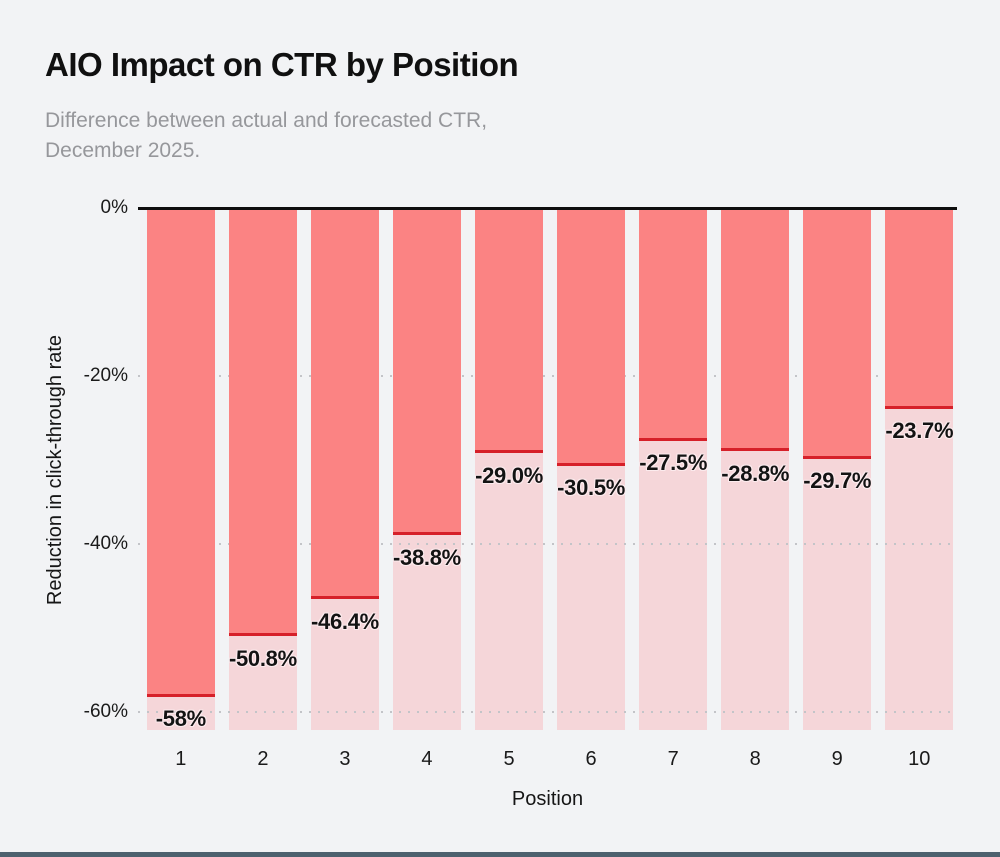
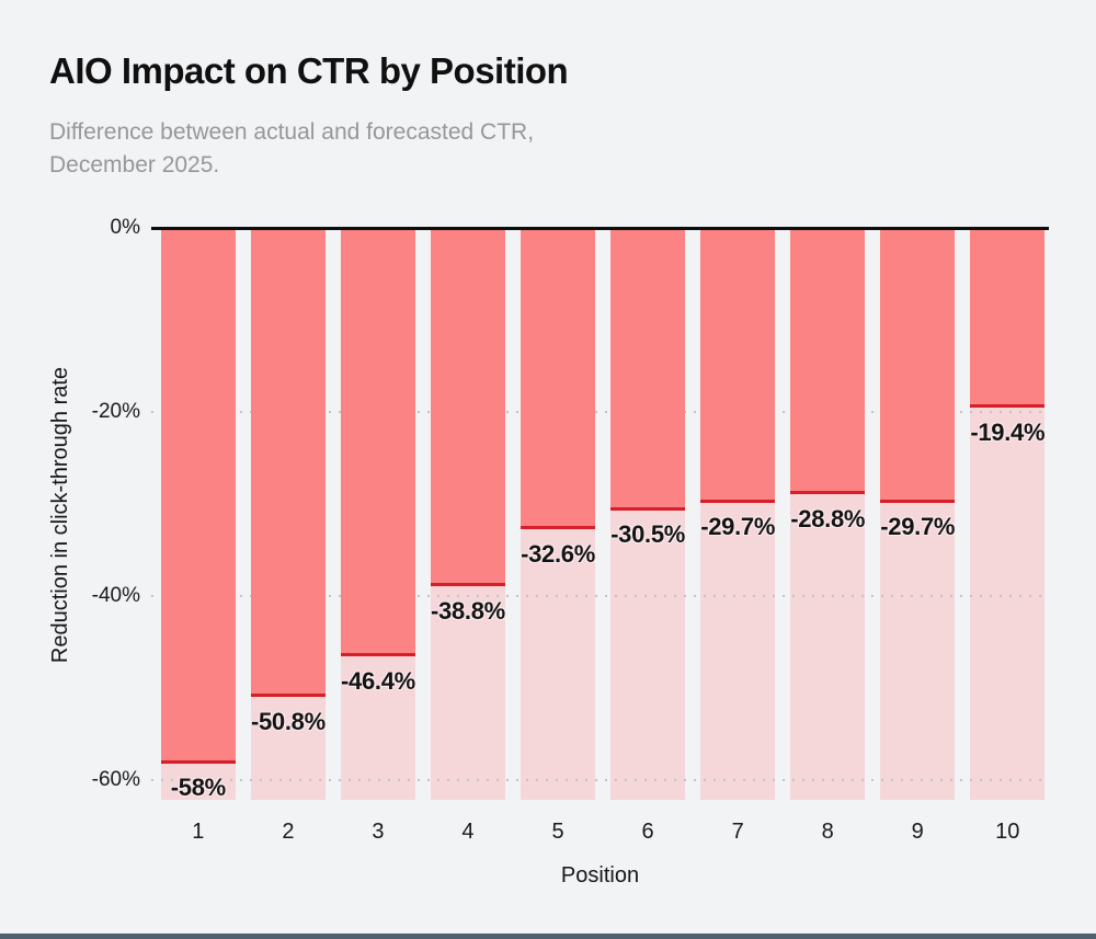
5: -29.0% -> -32.6%
7: -27.5% -> -29.7%
10: -23.7% -> -19.4%
